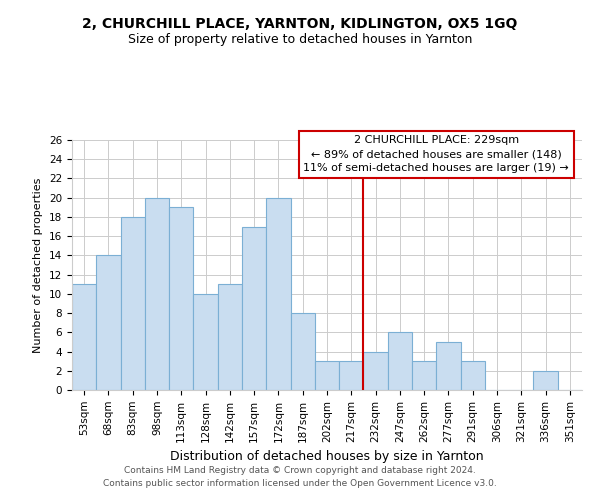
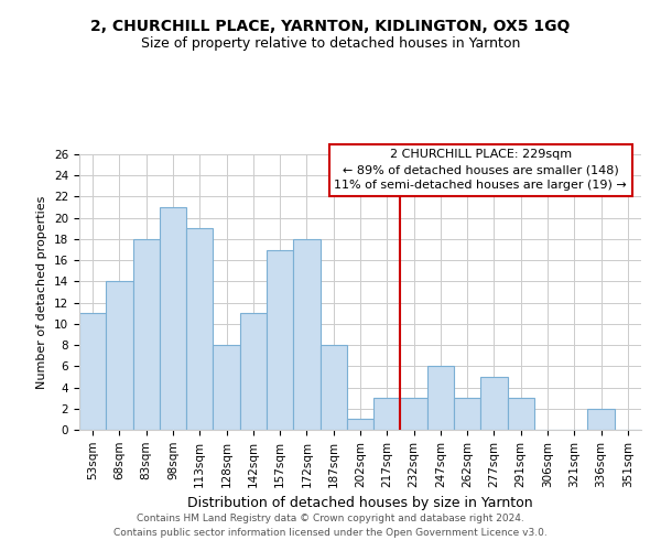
98sqm: 20 -> 21
128sqm: 10 -> 8
172sqm: 20 -> 18
202sqm: 3 -> 1
232sqm: 4 -> 3
